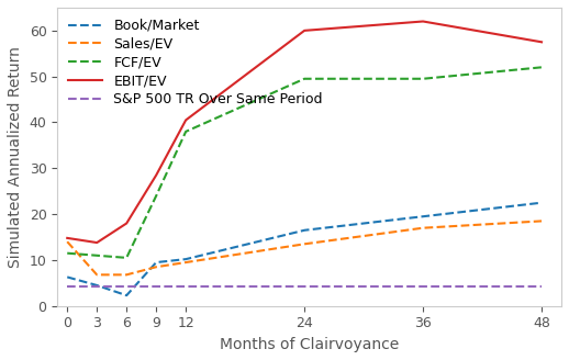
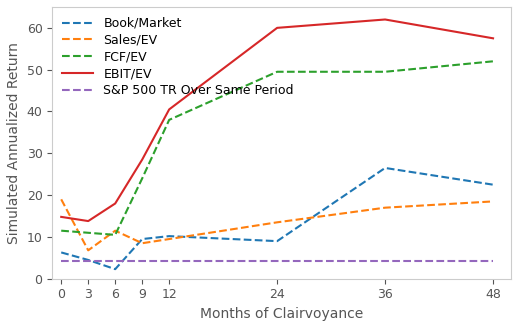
Sales/EV/0: 14.0 -> 19.0
Sales/EV/6: 6.8 -> 11.5
Book/Market/24: 16.5 -> 9.0
Book/Market/36: 19.5 -> 26.5
